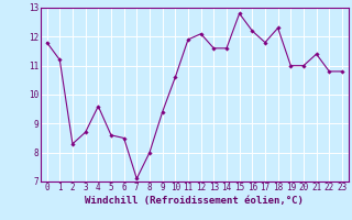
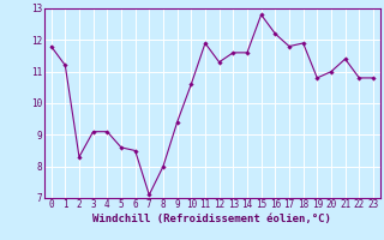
3: 8.7 -> 9.1
4: 9.6 -> 9.1
12: 12.1 -> 11.3
18: 12.3 -> 11.9
19: 11.0 -> 10.8
